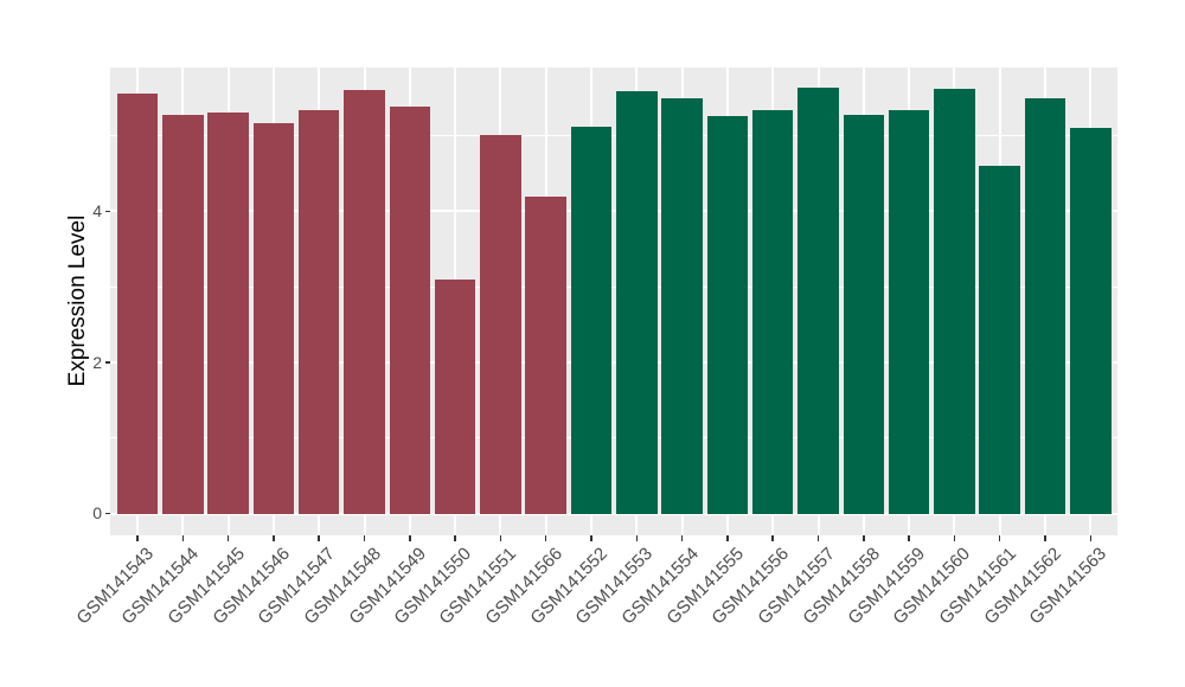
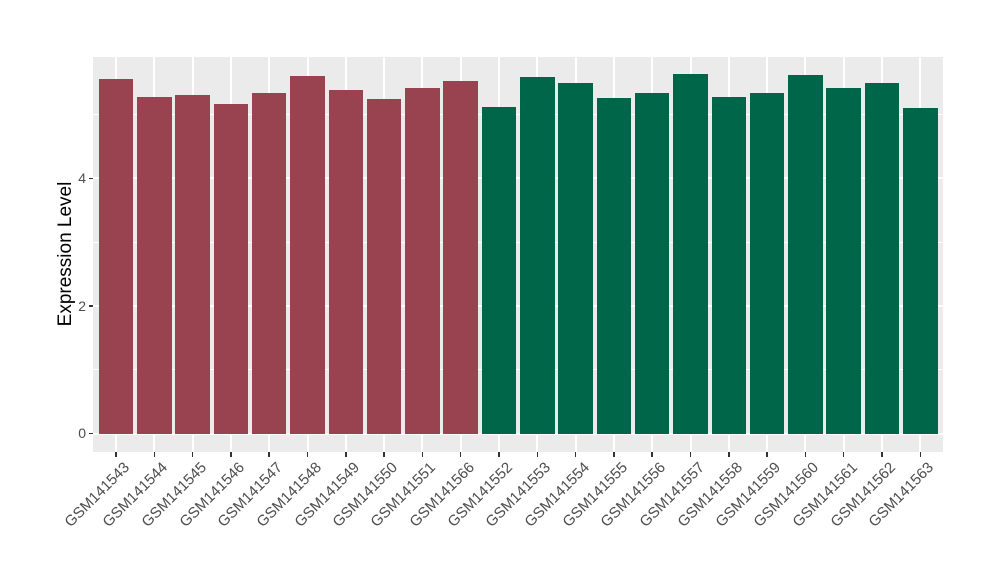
GSM141550: 3.1 -> 5.2
GSM141551: 5.0 -> 5.4
GSM141566: 4.2 -> 5.5
GSM141561: 4.6 -> 5.4
